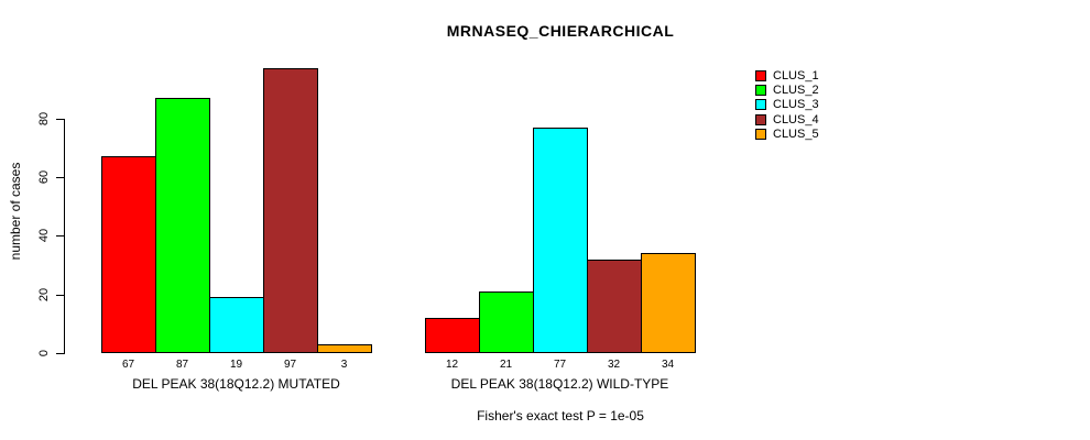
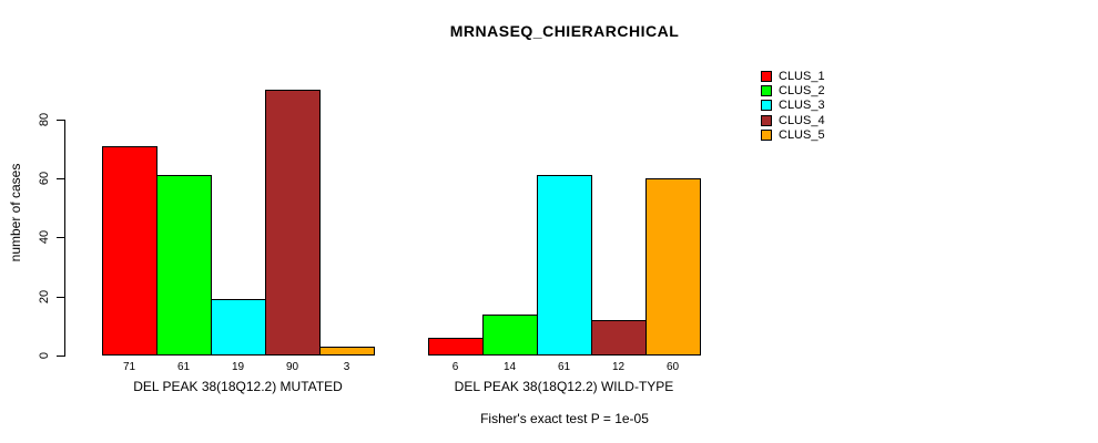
CLUS_1/DEL PEAK 38(18Q12.2) MUTATED: 67 -> 71
CLUS_2/DEL PEAK 38(18Q12.2) MUTATED: 87 -> 61
CLUS_4/DEL PEAK 38(18Q12.2) MUTATED: 97 -> 90
CLUS_1/DEL PEAK 38(18Q12.2) WILD-TYPE: 12 -> 6
CLUS_2/DEL PEAK 38(18Q12.2) WILD-TYPE: 21 -> 14
CLUS_3/DEL PEAK 38(18Q12.2) WILD-TYPE: 77 -> 61
CLUS_4/DEL PEAK 38(18Q12.2) WILD-TYPE: 32 -> 12
CLUS_5/DEL PEAK 38(18Q12.2) WILD-TYPE: 34 -> 60
